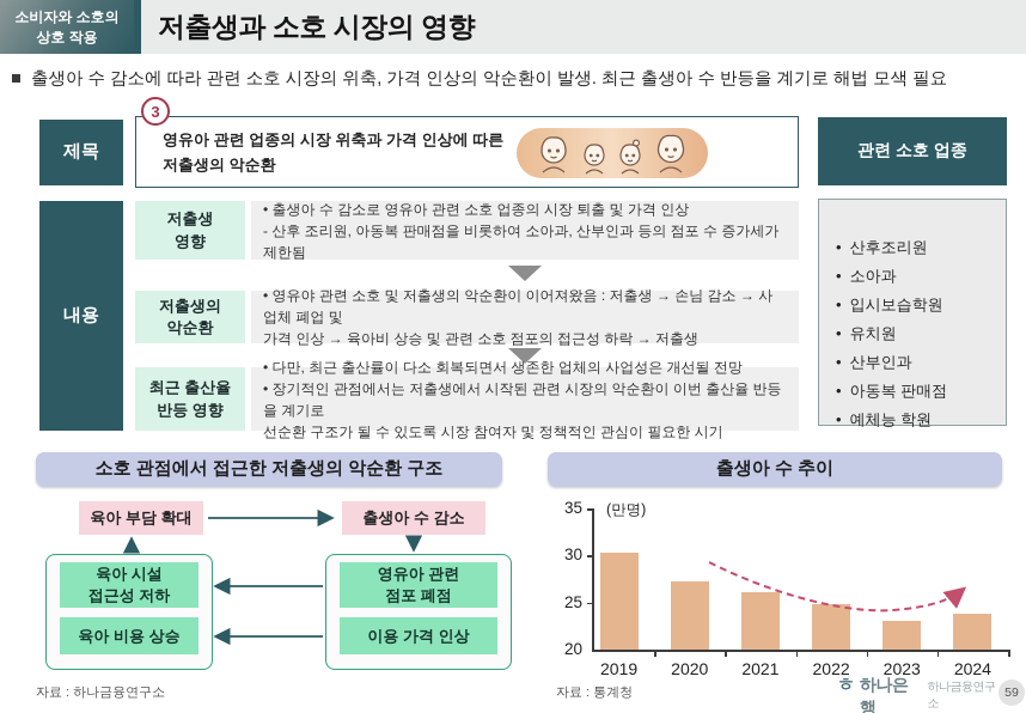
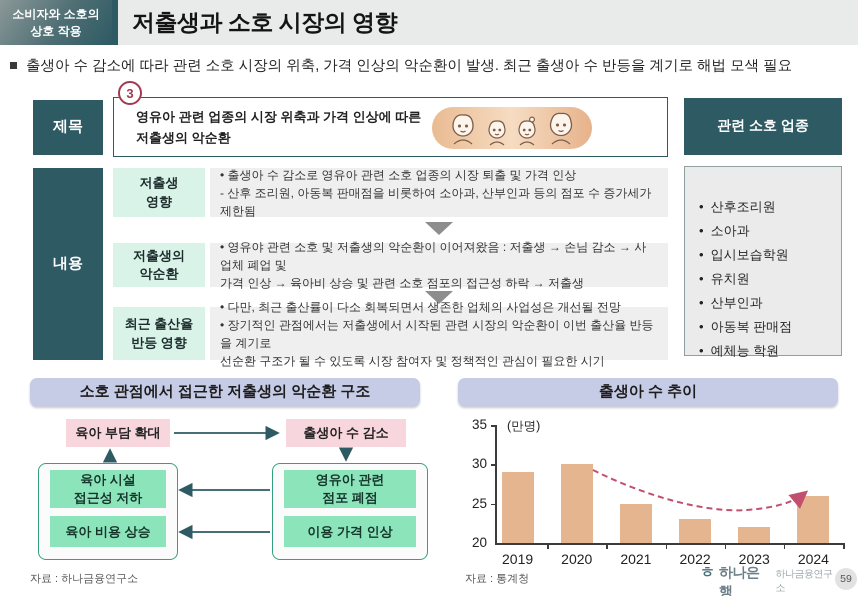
2019: 30 -> 29
2020: 27 -> 30
2021: 26 -> 25
2022: 25 -> 23
2023: 23 -> 22
2024: 24 -> 26
